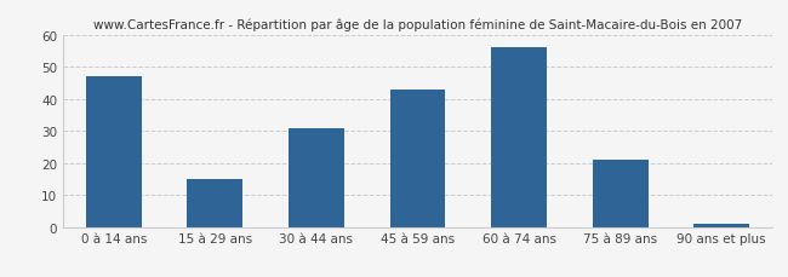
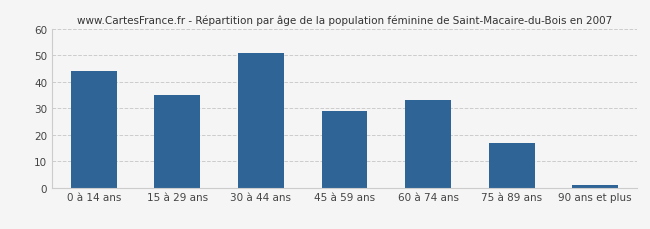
0 à 14 ans: 47 -> 44
15 à 29 ans: 15 -> 35
30 à 44 ans: 31 -> 51
45 à 59 ans: 43 -> 29
60 à 74 ans: 56 -> 33
75 à 89 ans: 21 -> 17
